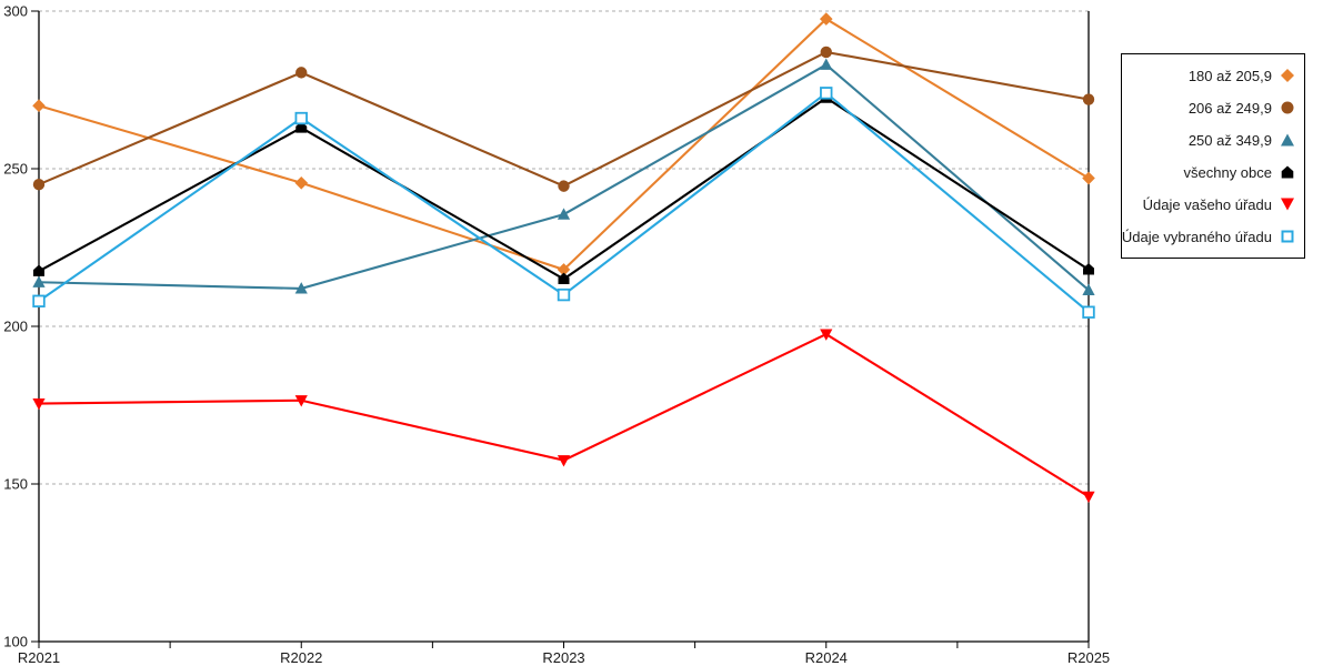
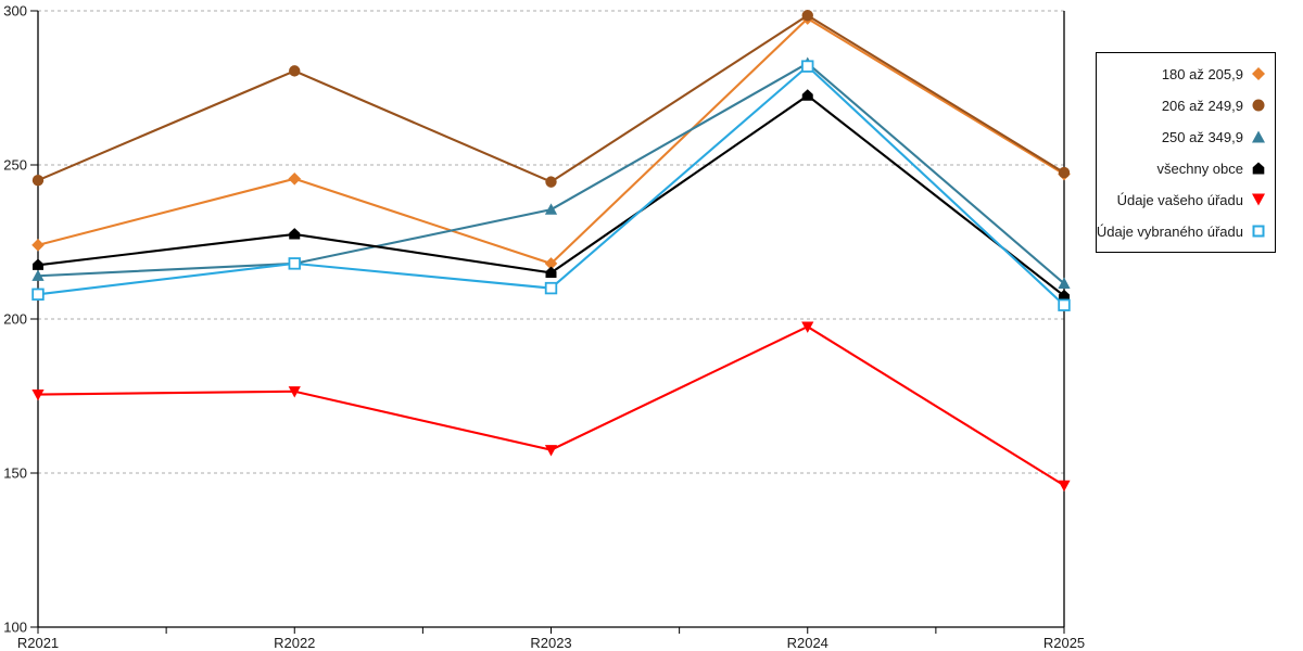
180 až 205,9/R2021: 270 -> 224
250 až 349,9/R2022: 212 -> 218
všechny obce/R2022: 263 -> 228
Údaje vybraného úřadu/R2022: 266 -> 218
206 až 249,9/R2024: 287 -> 298
Údaje vybraného úřadu/R2024: 274 -> 282
206 až 249,9/R2025: 272 -> 248
všechny obce/R2025: 218 -> 208
